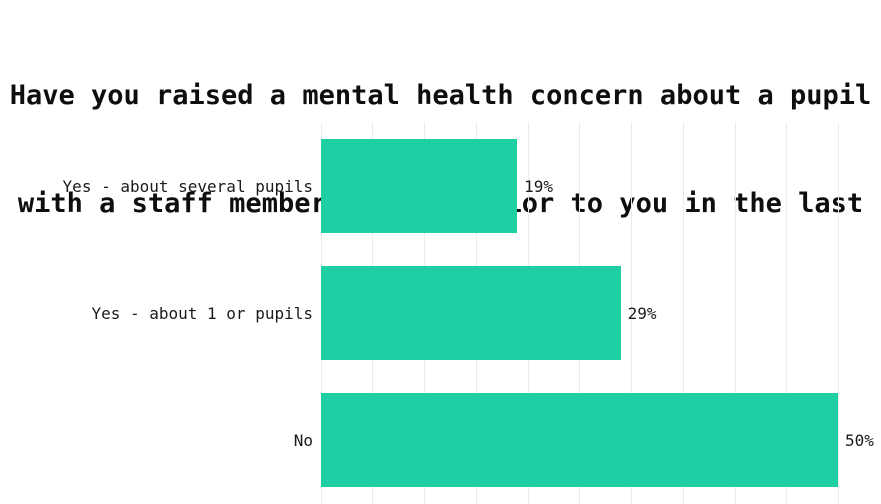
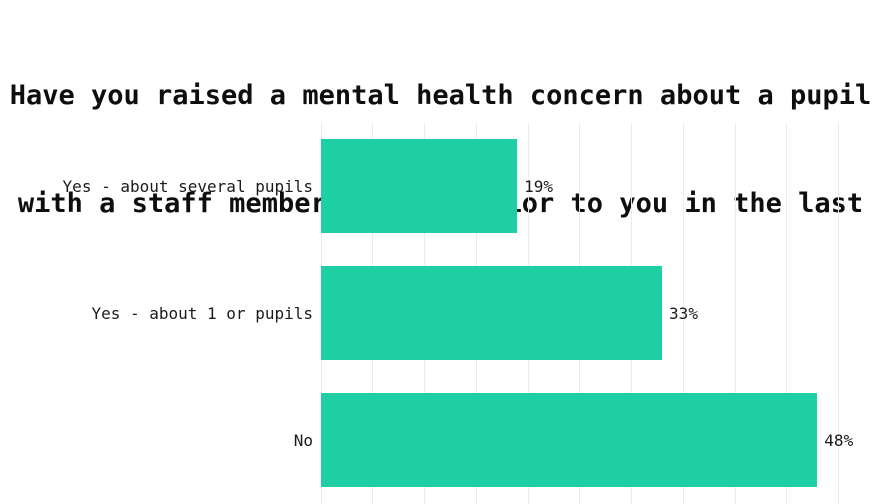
Yes - about 1 or pupils: 29% -> 33%
No: 50% -> 48%
